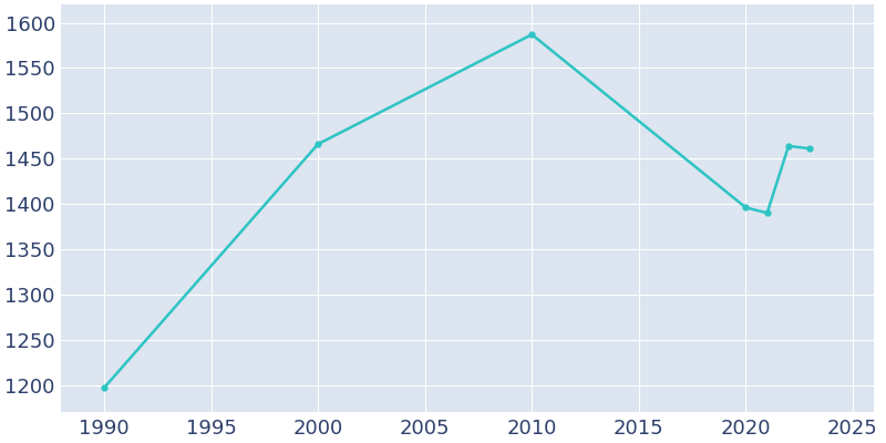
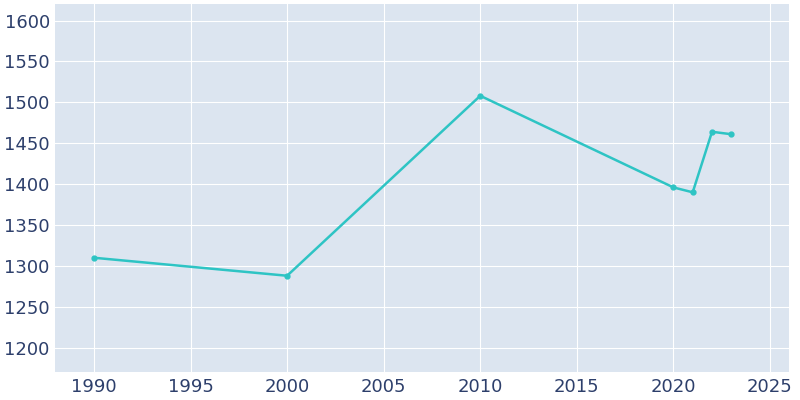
1990: 1197 -> 1310
2000: 1466 -> 1288
2010: 1587 -> 1508
